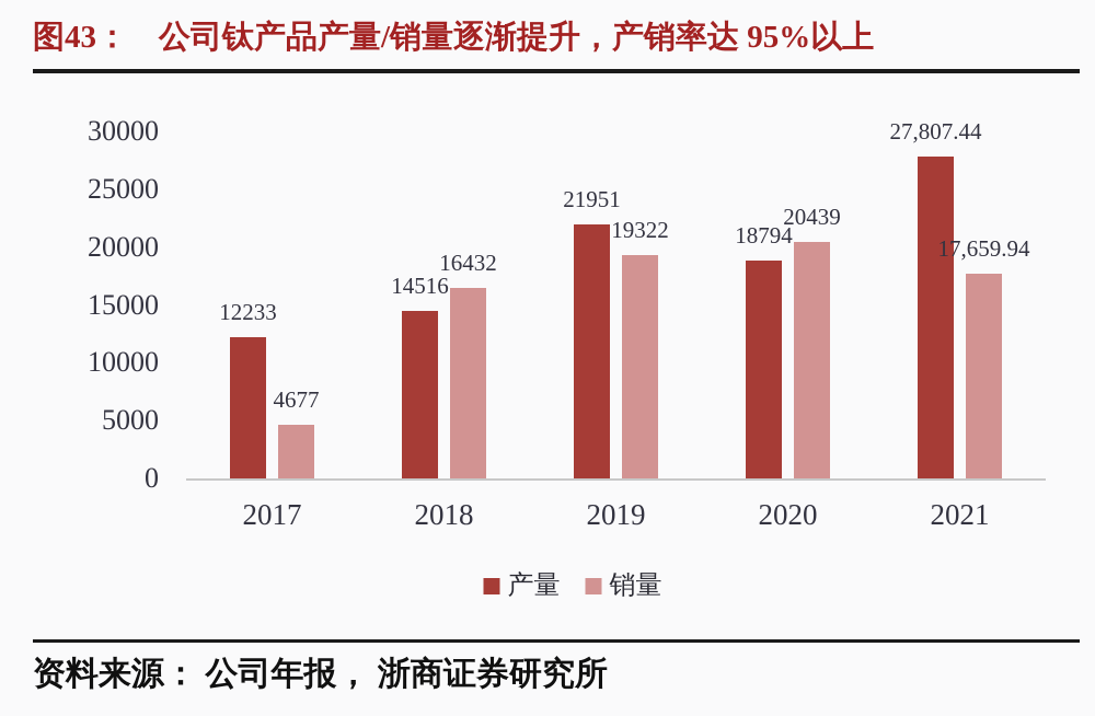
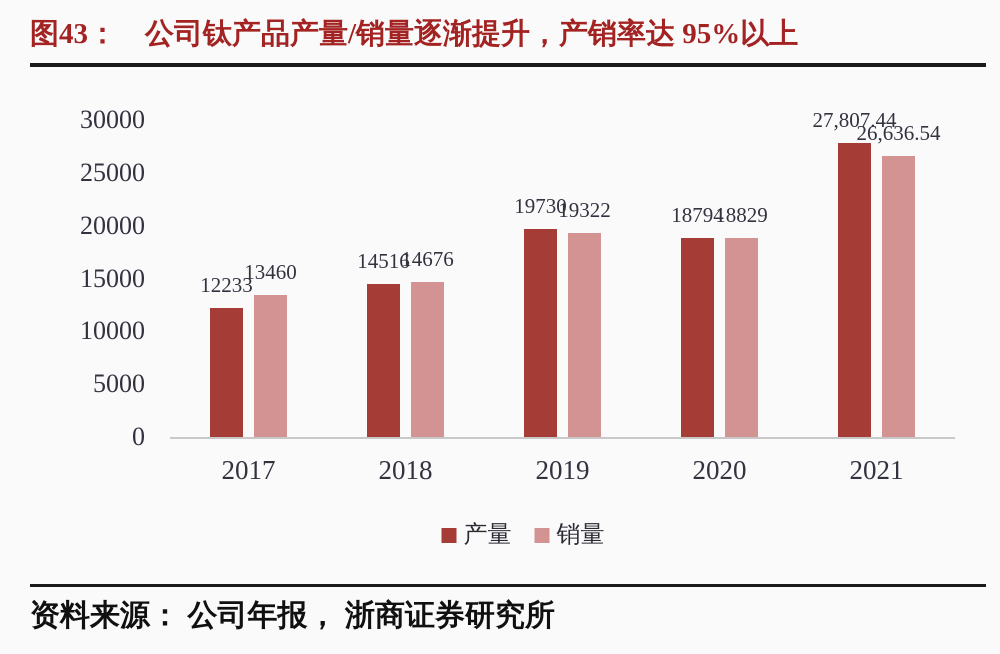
销量/2017: 4677 -> 13460
销量/2018: 16432 -> 14676
产量/2019: 21951 -> 19730
销量/2020: 20439 -> 18829
销量/2021: 17,659.94 -> 26,636.54
